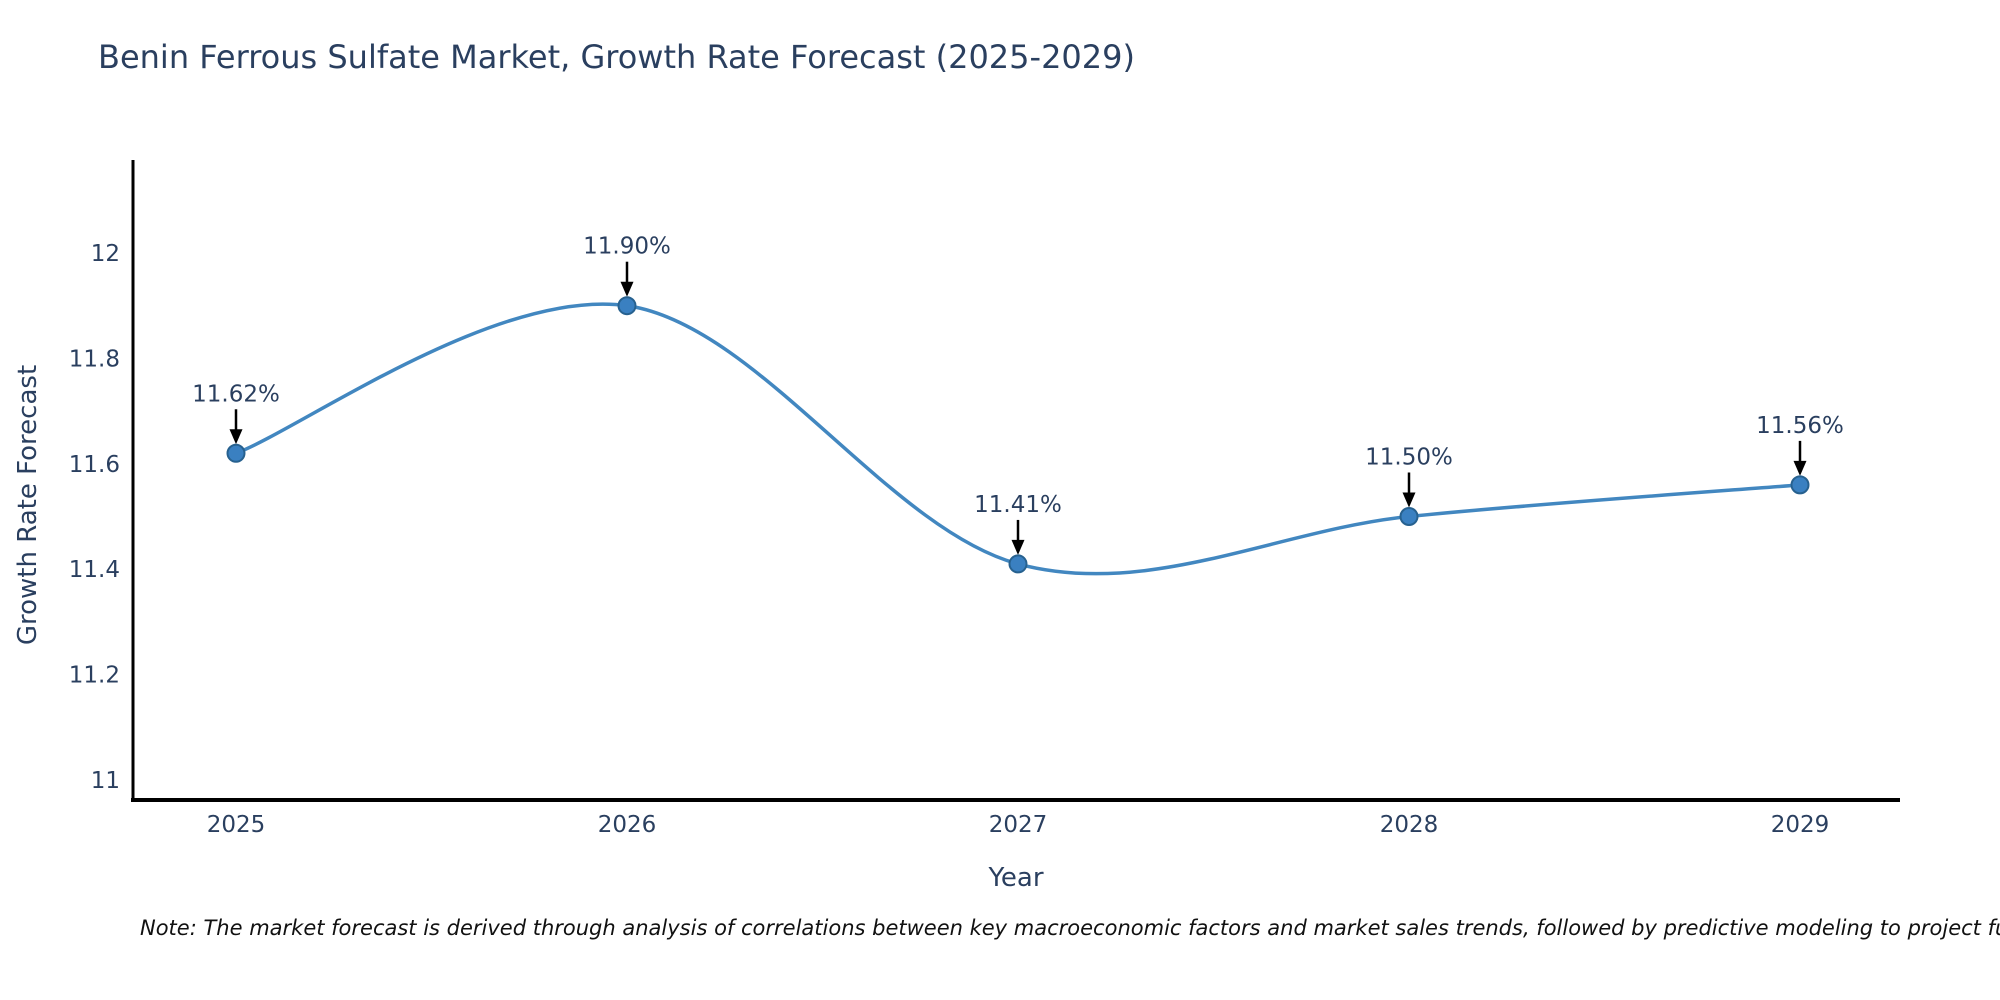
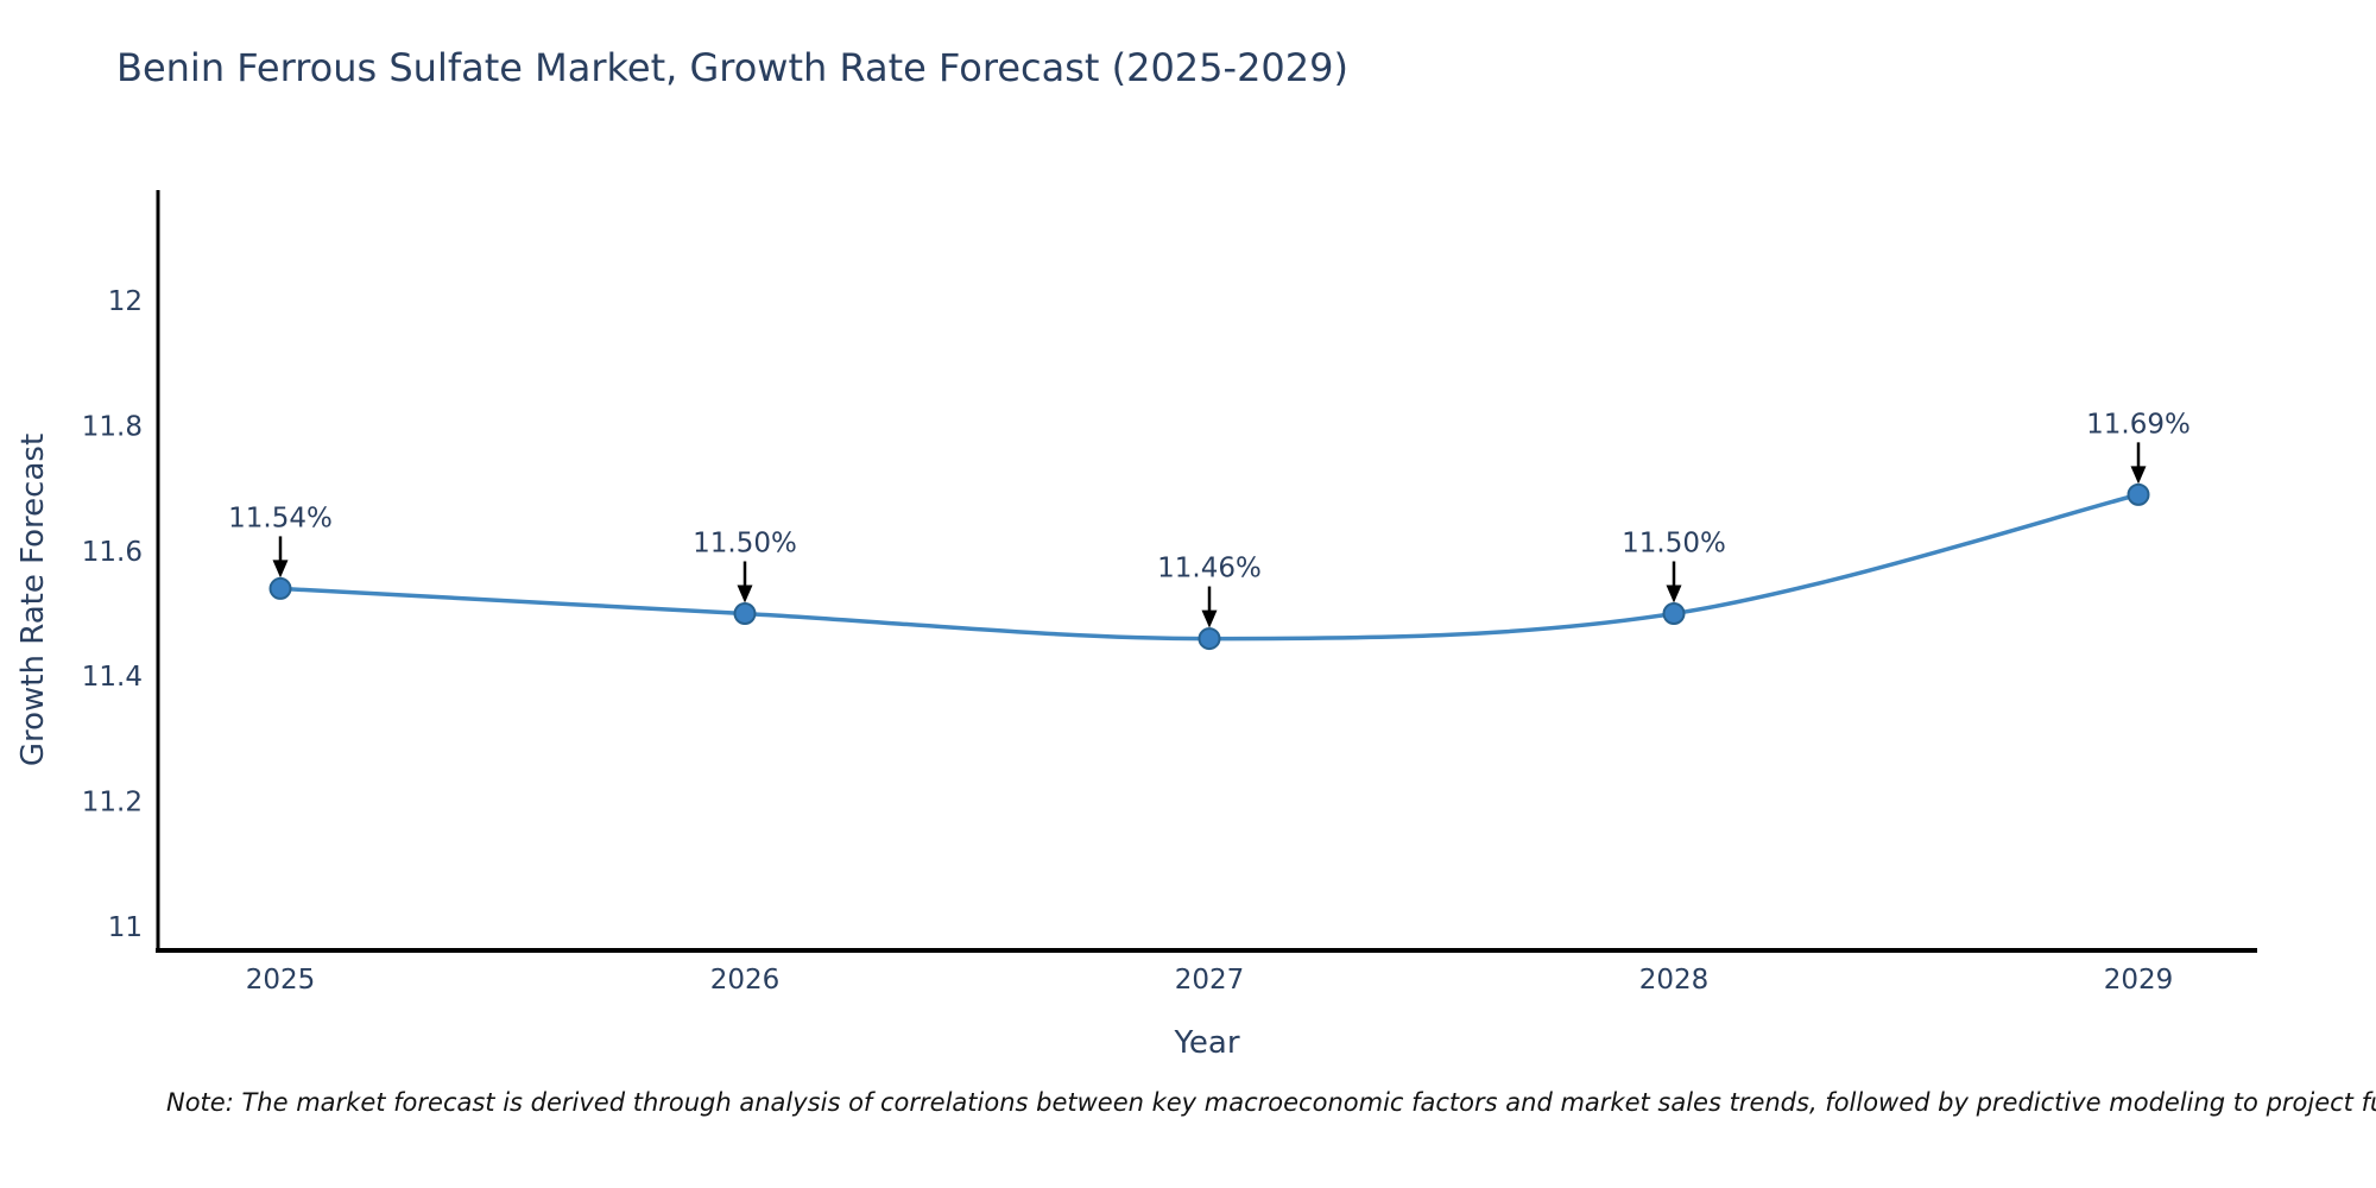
2025: 11.62% -> 11.54%
2026: 11.90% -> 11.50%
2027: 11.41% -> 11.46%
2029: 11.56% -> 11.69%
